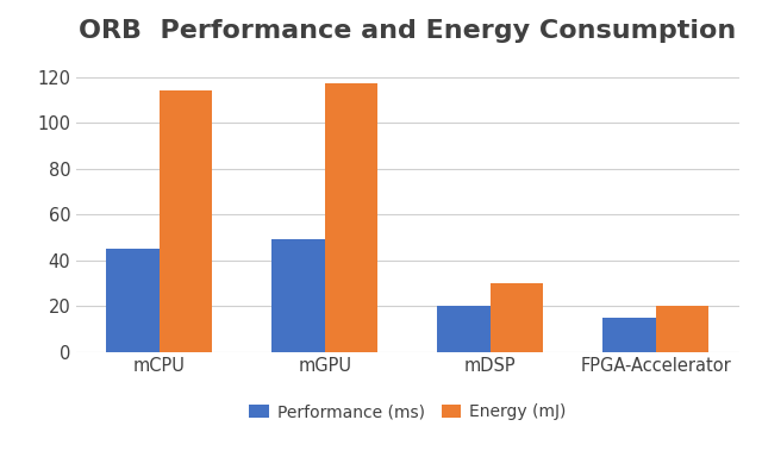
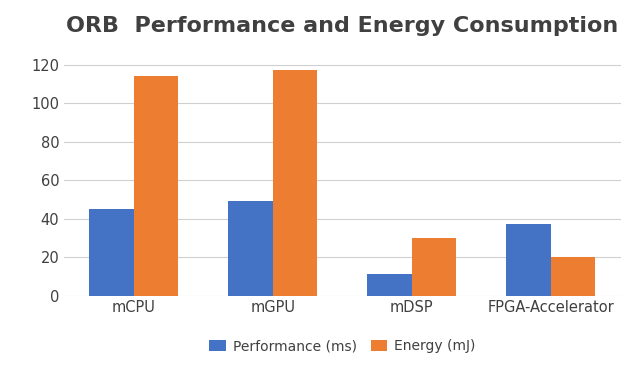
Performance (ms)/mDSP: 20 -> 11
Performance (ms)/FPGA-Accelerator: 15 -> 37
